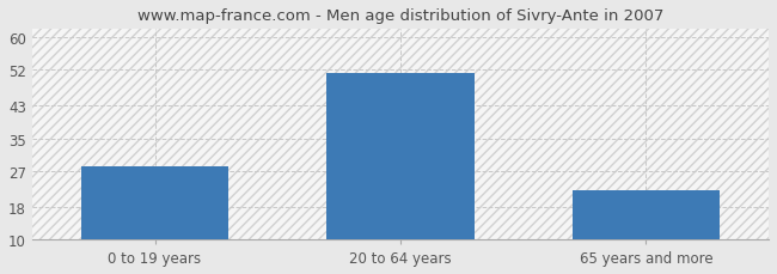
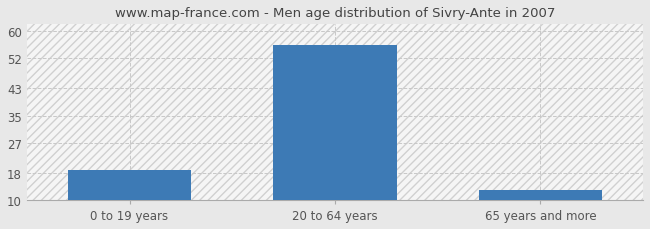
0 to 19 years: 28 -> 19
20 to 64 years: 51 -> 56
65 years and more: 22 -> 13
